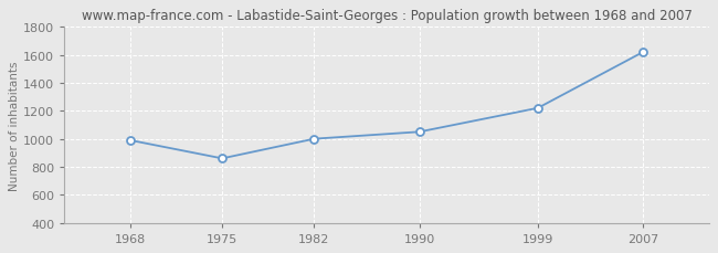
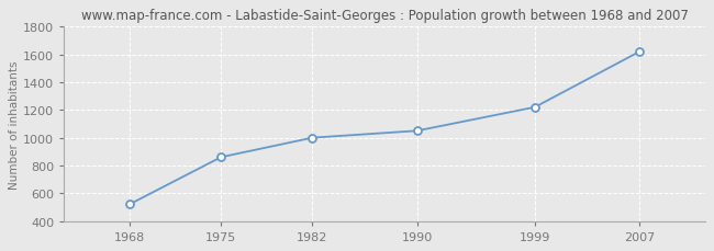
1968: 990 -> 520
